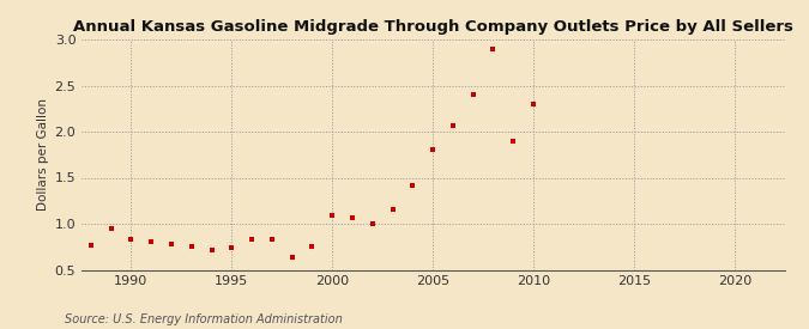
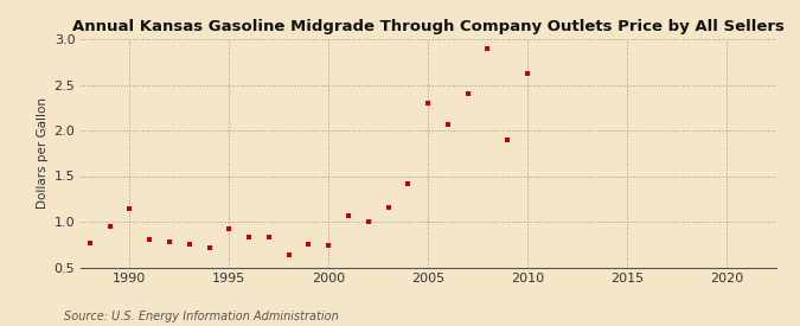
1990: 0.83 -> 1.14
1995: 0.74 -> 0.92
2000: 1.09 -> 0.74
2005: 1.80 -> 2.30
2010: 2.30 -> 2.62
